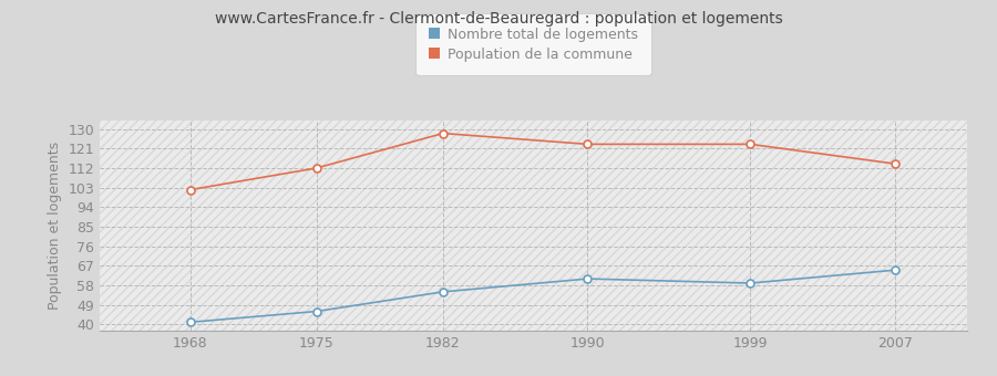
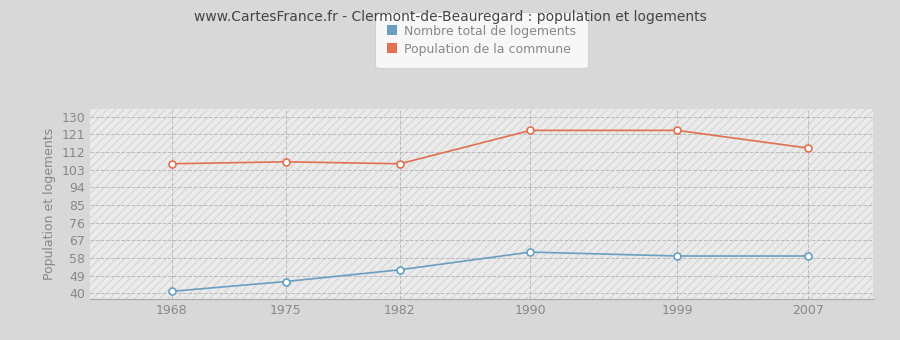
Population de la commune/1968: 102 -> 106
Population de la commune/1975: 112 -> 107
Nombre total de logements/1982: 55 -> 52
Population de la commune/1982: 128 -> 106
Nombre total de logements/2007: 65 -> 59
